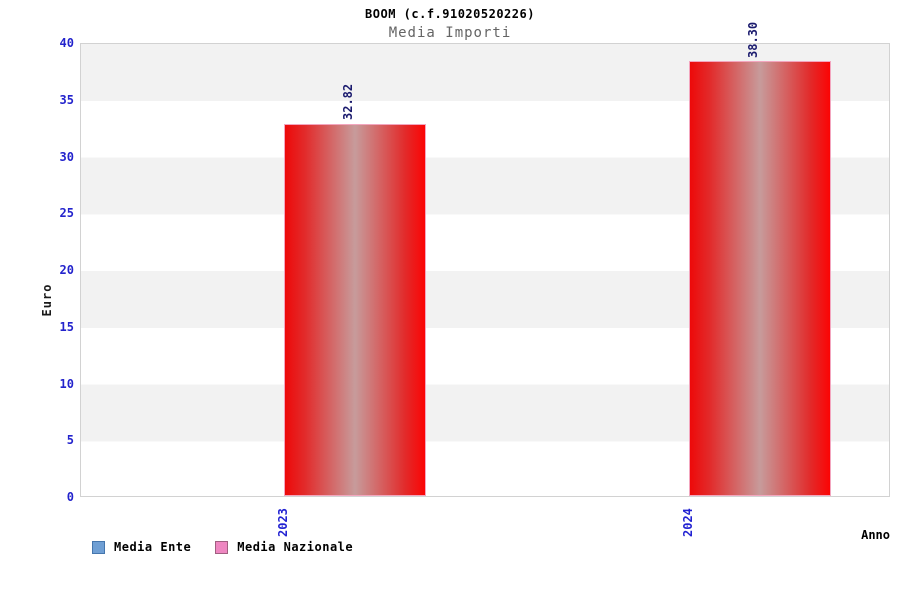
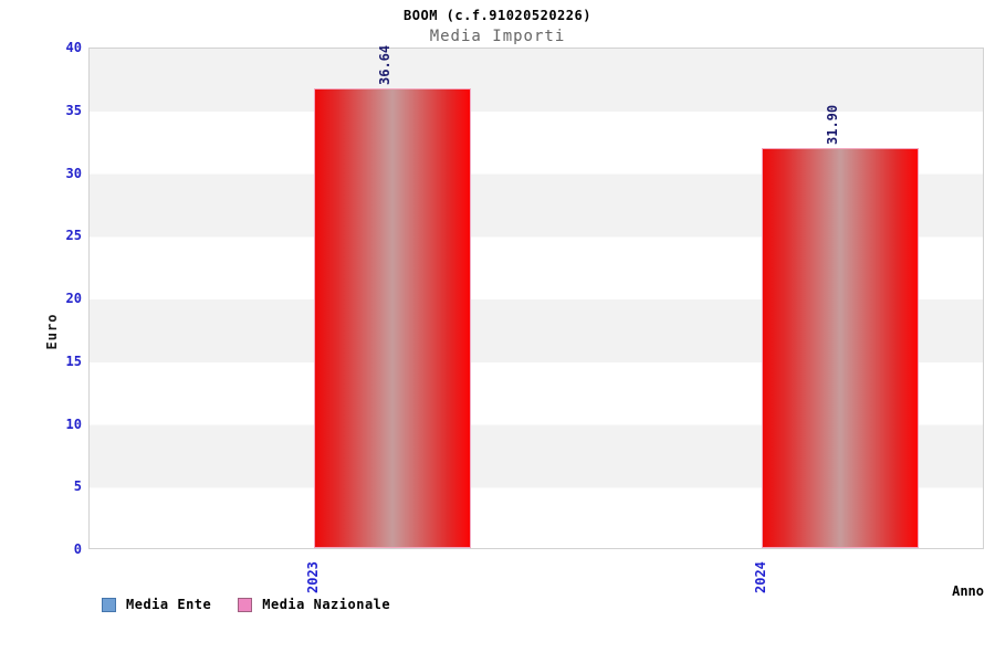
2023: 32.82 -> 36.64
2024: 38.30 -> 31.90
